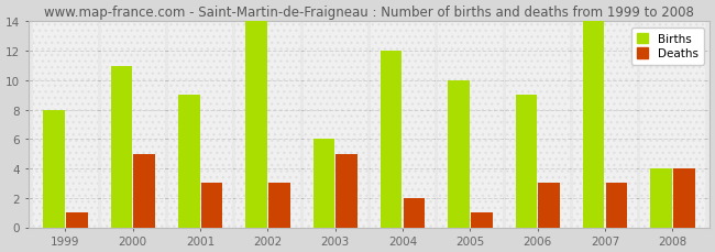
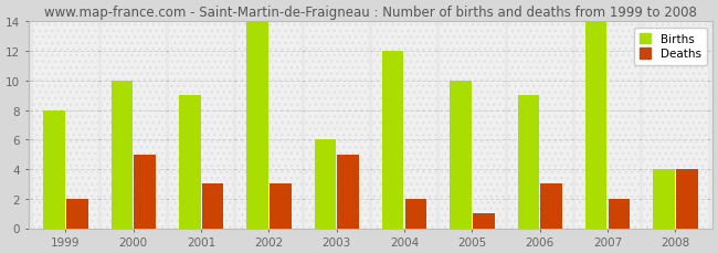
Deaths/1999: 1 -> 2
Births/2000: 11 -> 10
Deaths/2007: 3 -> 2
